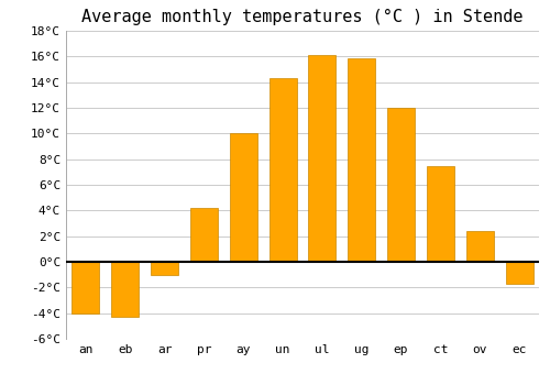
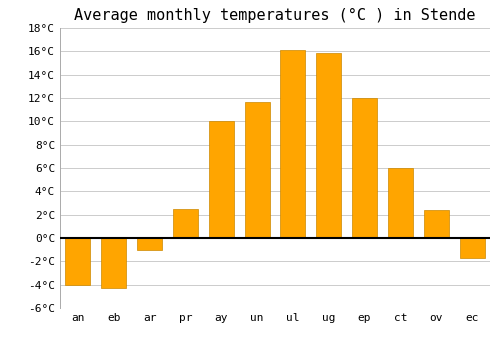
pr: 4.2°C -> 2.5°C
un: 14.3°C -> 11.7°C
ct: 7.5°C -> 6.0°C
